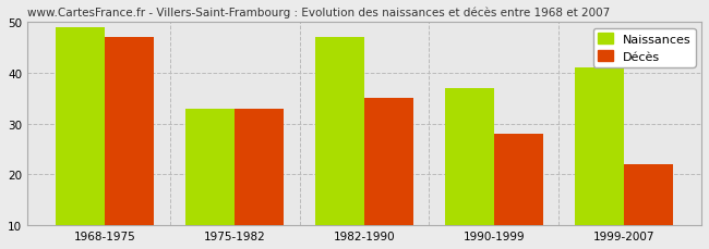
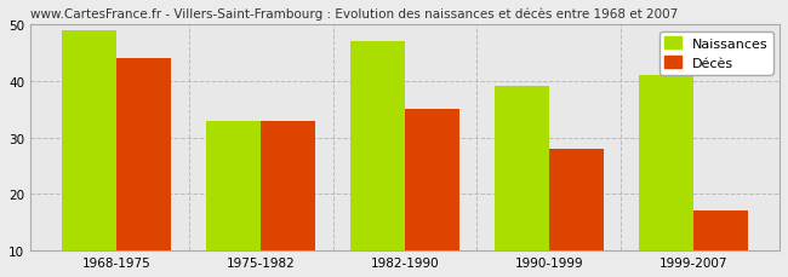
Décès/1968-1975: 47 -> 44
Naissances/1990-1999: 37 -> 39
Décès/1999-2007: 22 -> 17
